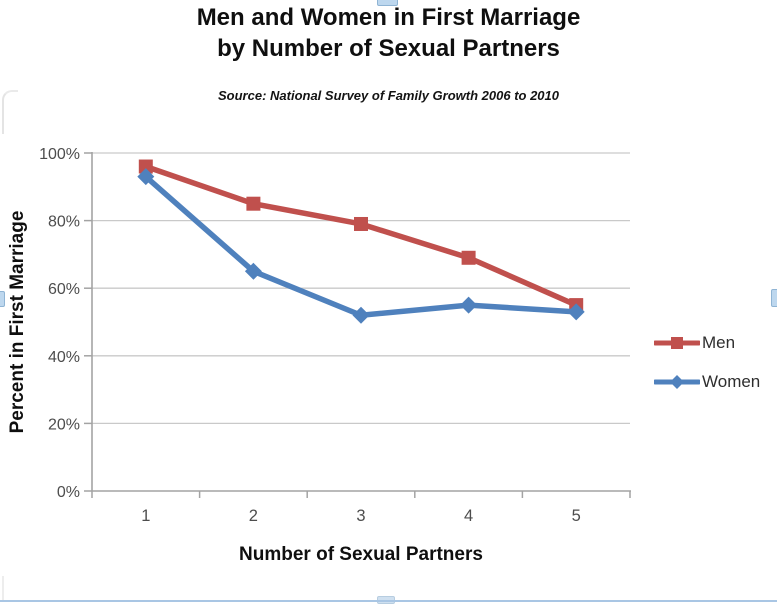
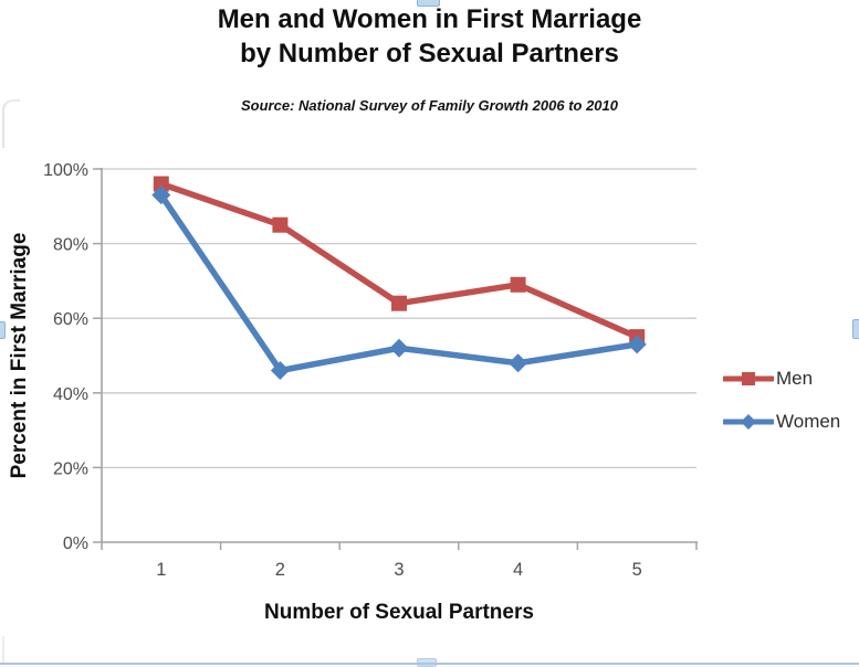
Women/2: 65% -> 46%
Men/3: 79% -> 64%
Women/4: 55% -> 48%
